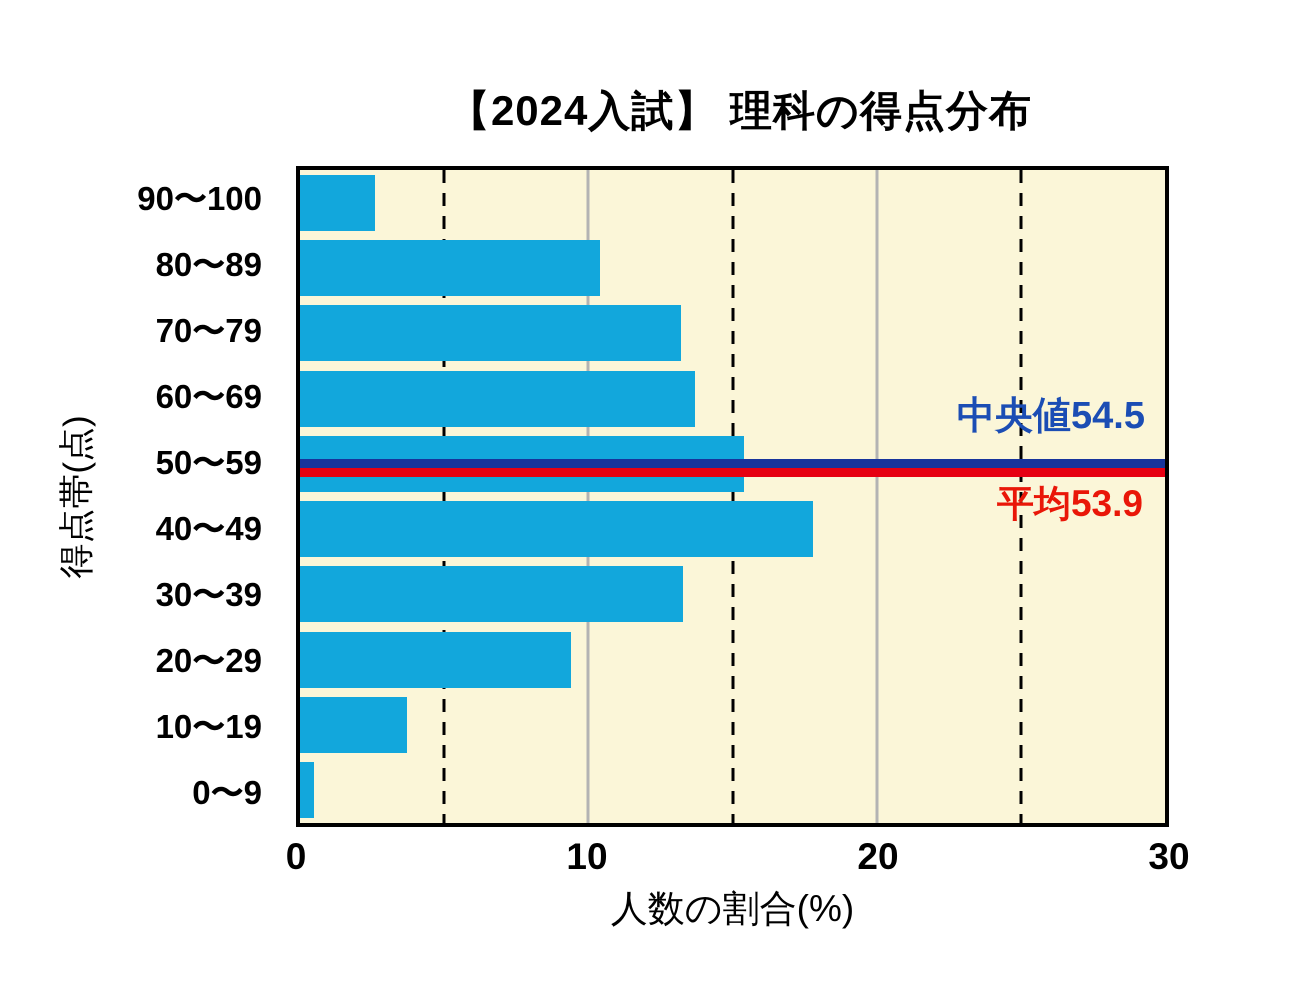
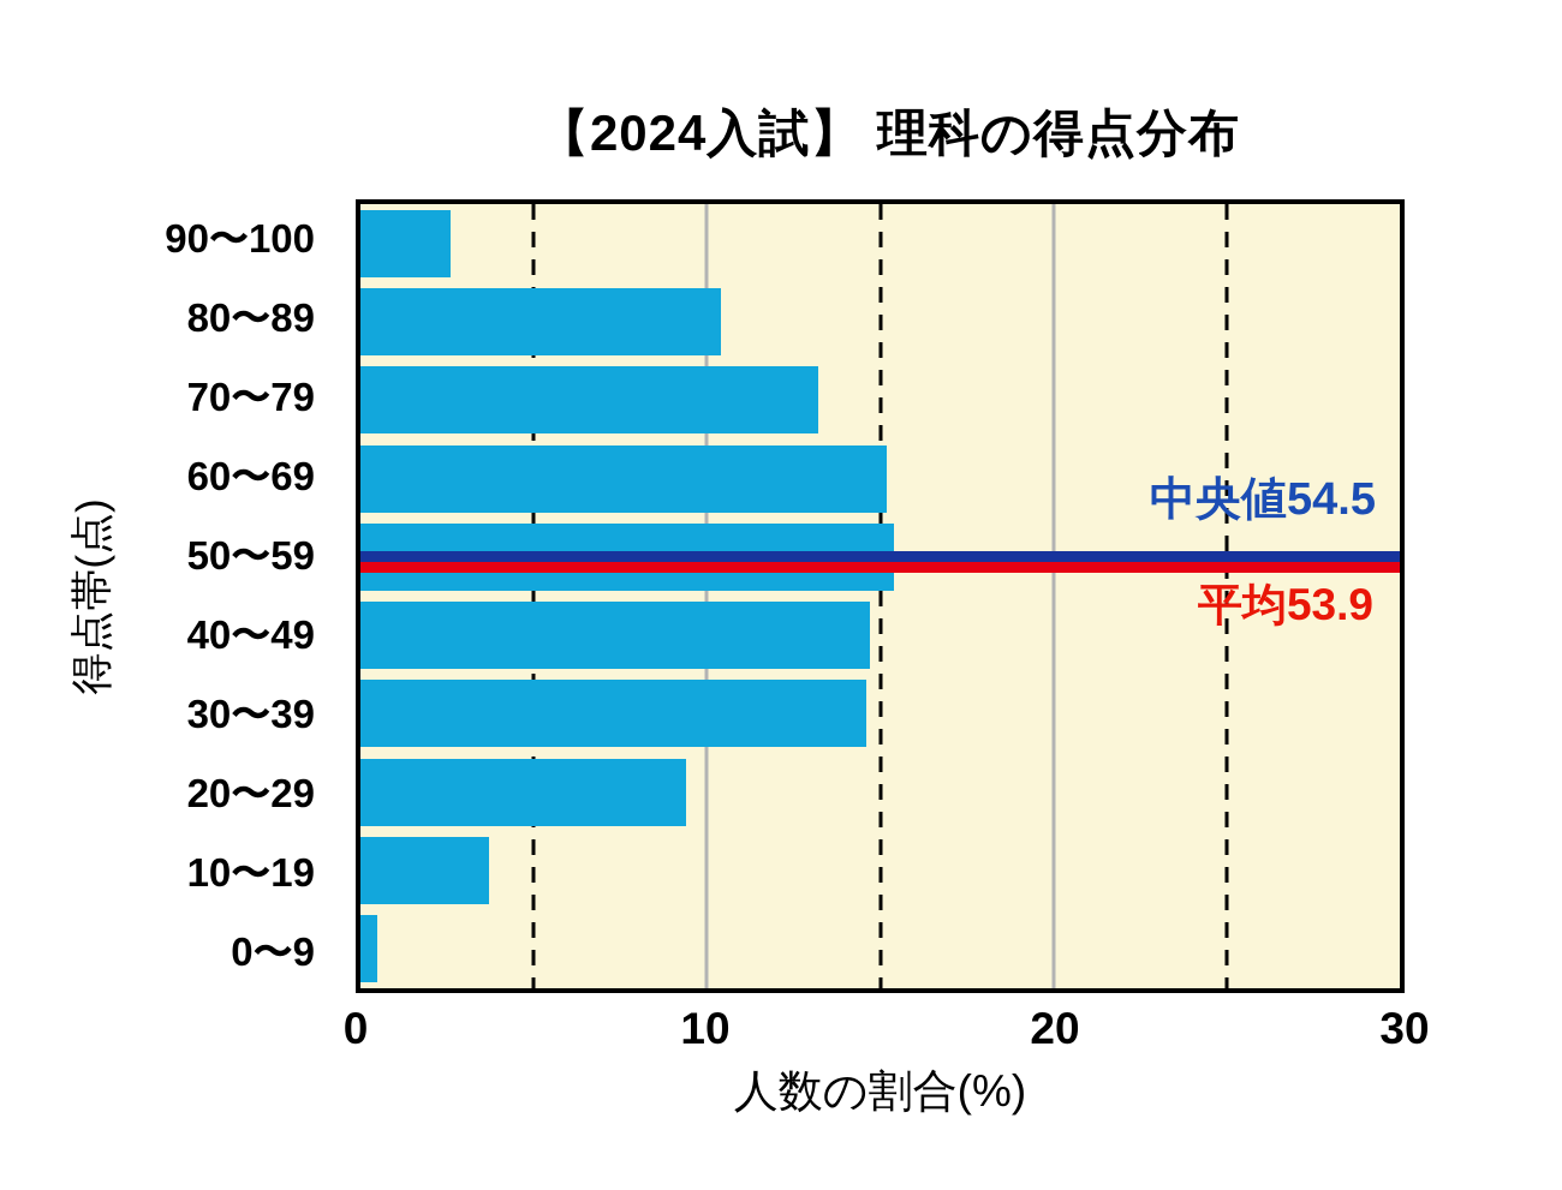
60〜69: 13.7 -> 15.2
40〜49: 17.8 -> 14.7
30〜39: 13.3 -> 14.6
